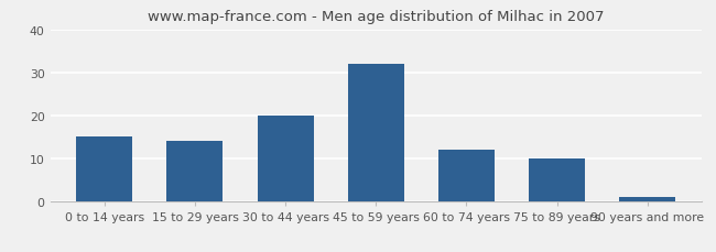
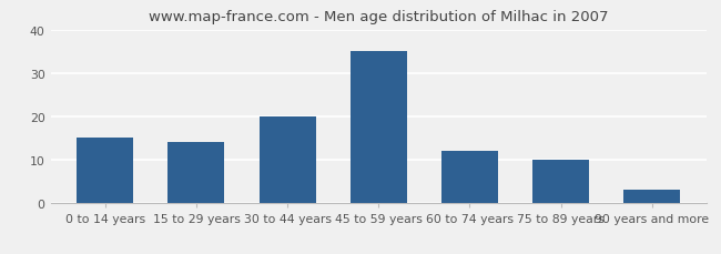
45 to 59 years: 32 -> 35
90 years and more: 1 -> 3
